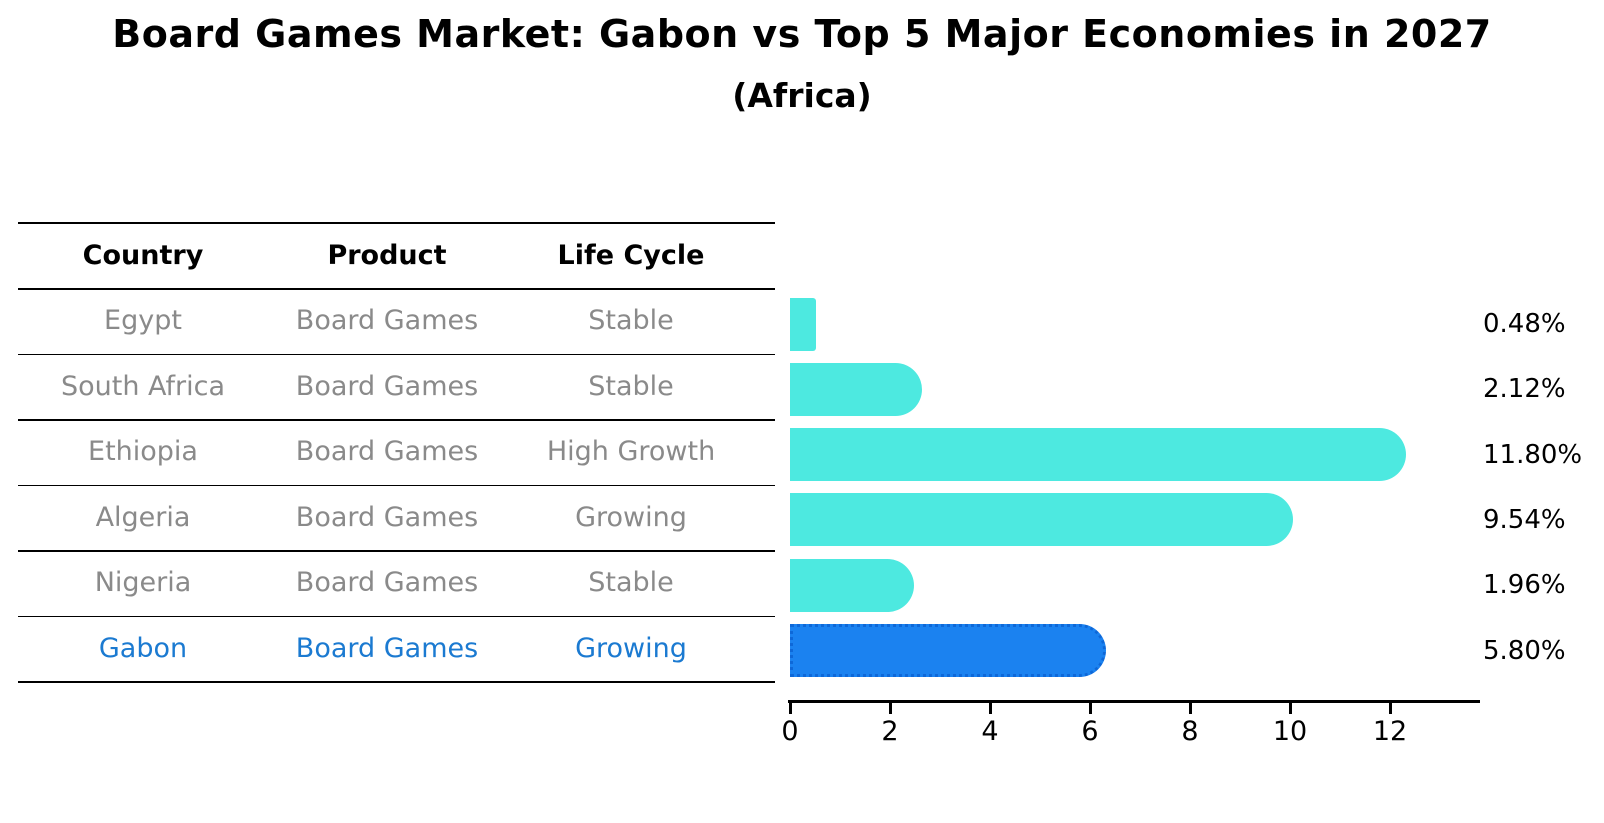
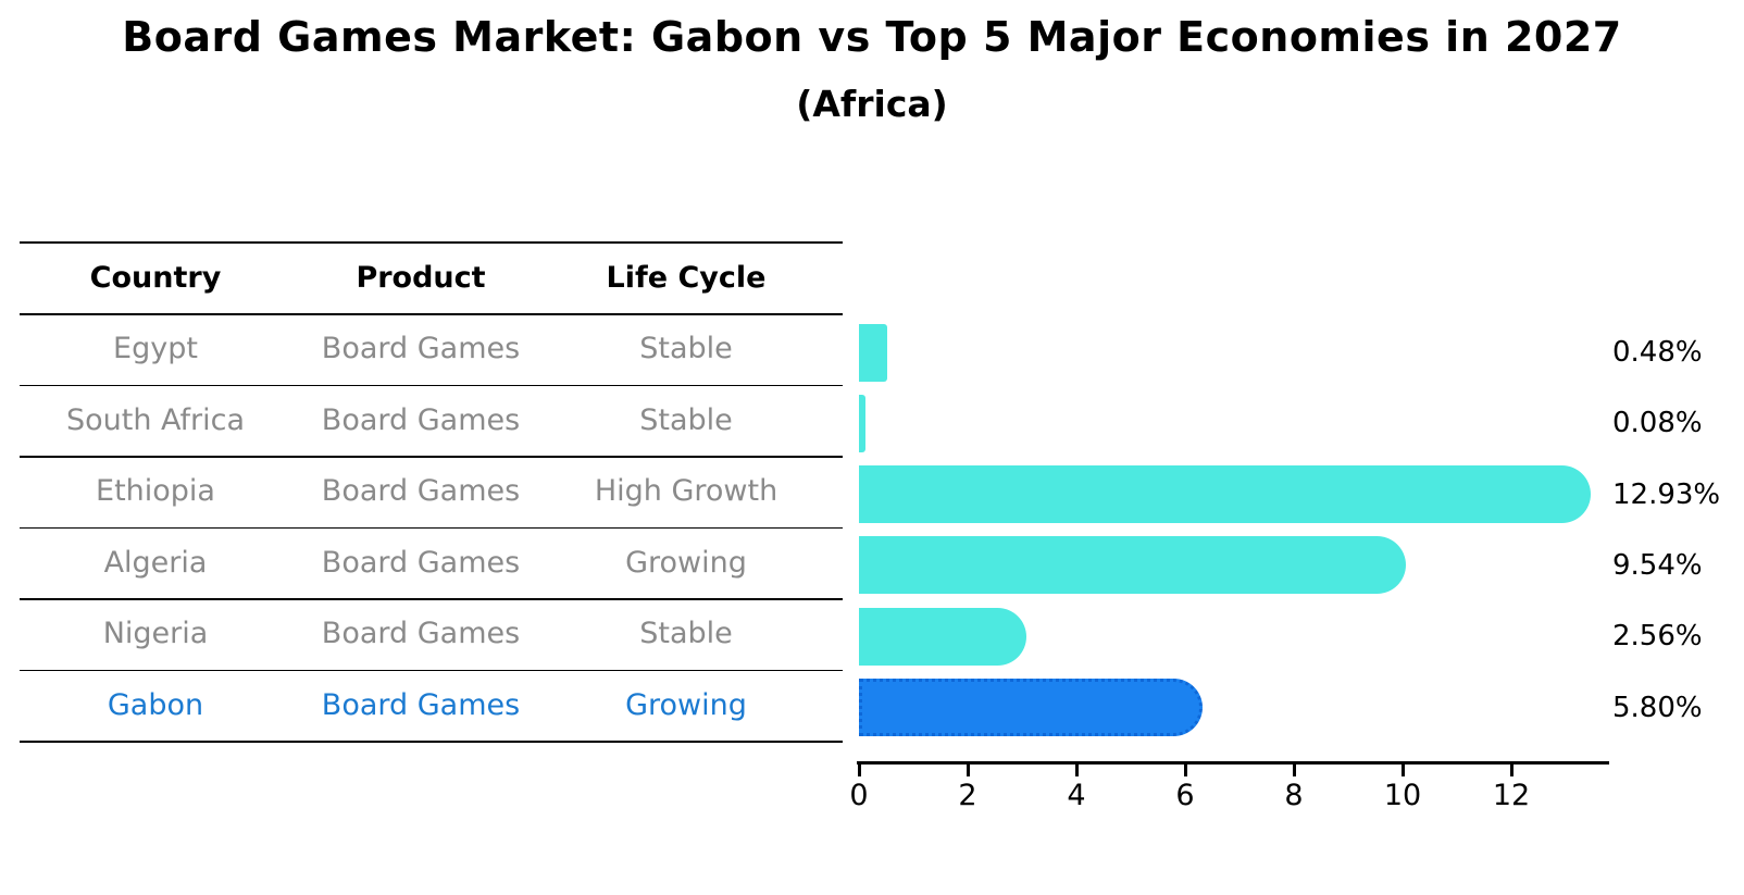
South Africa: 2.12% -> 0.08%
Ethiopia: 11.80% -> 12.93%
Nigeria: 1.96% -> 2.56%
